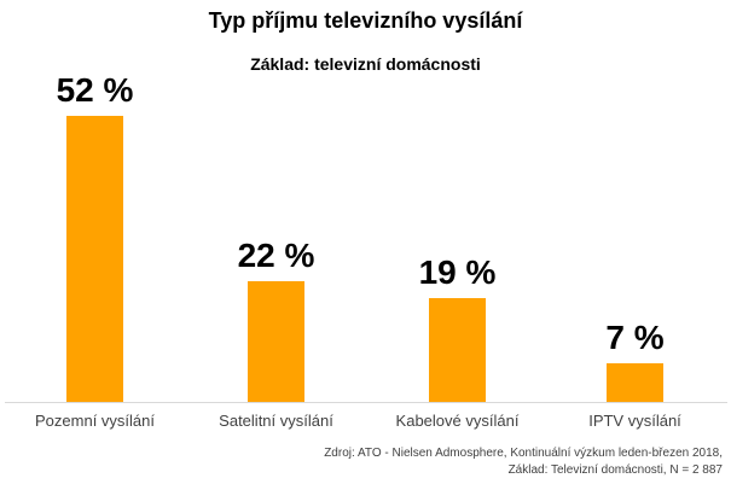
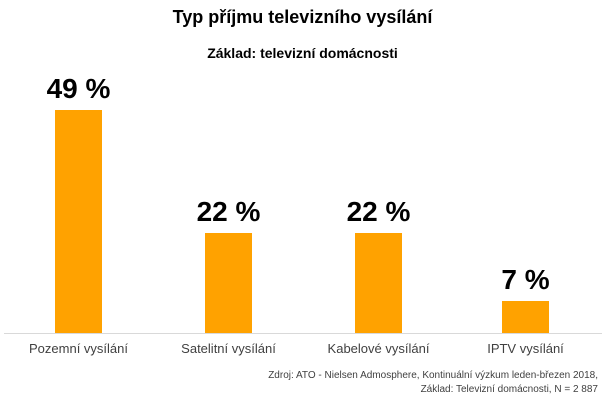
Pozemní vysílání: 52 -> 49
Kabelové vysílání: 19 -> 22
